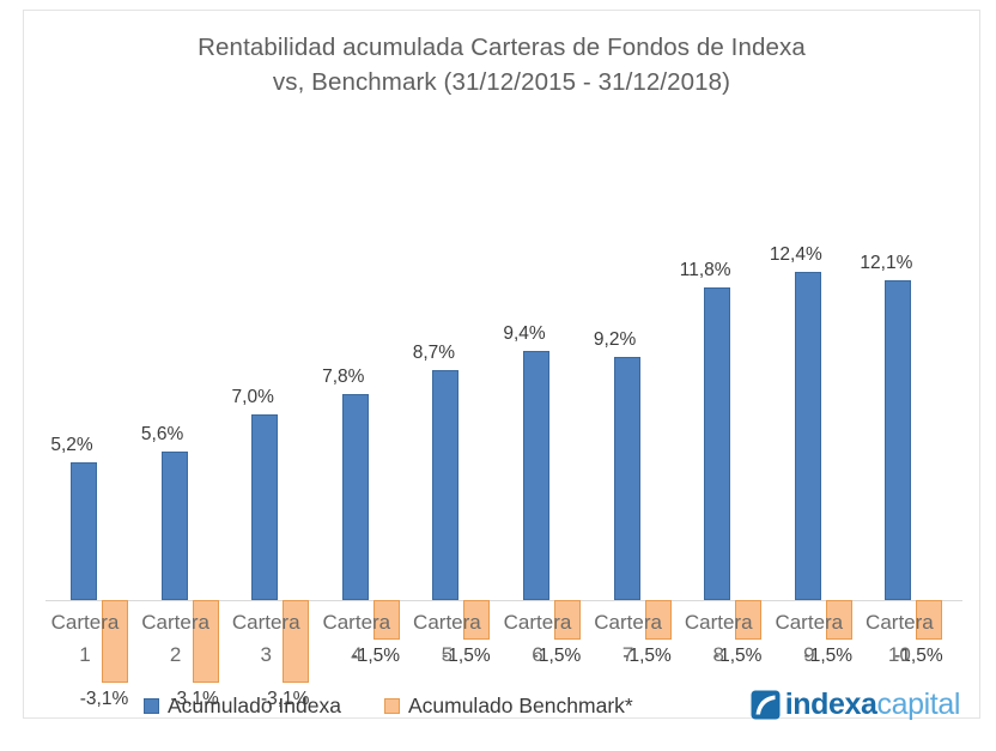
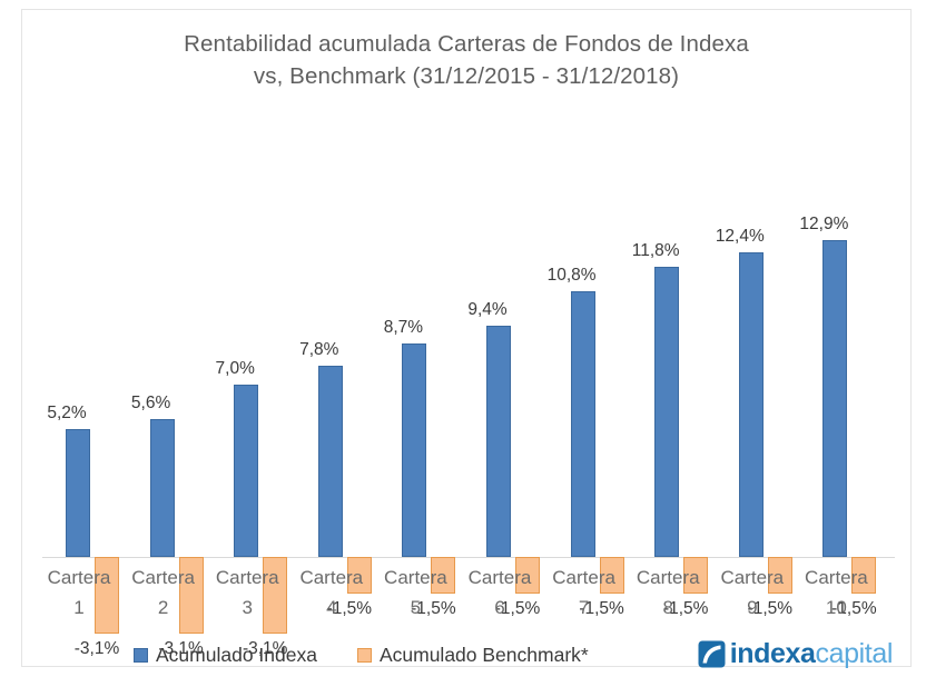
Acumulado Indexa/Cartera 7: 9,2% -> 10,8%
Acumulado Indexa/Cartera 10: 12,1% -> 12,9%
